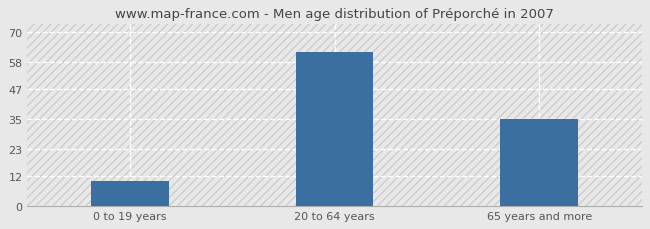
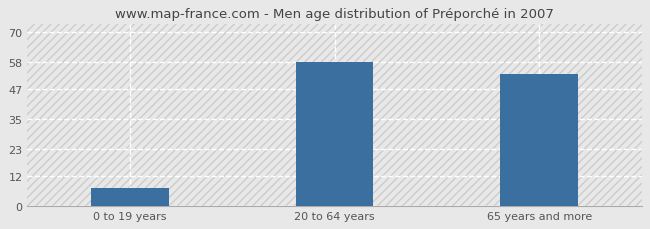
0 to 19 years: 10 -> 7
20 to 64 years: 62 -> 58
65 years and more: 35 -> 53
